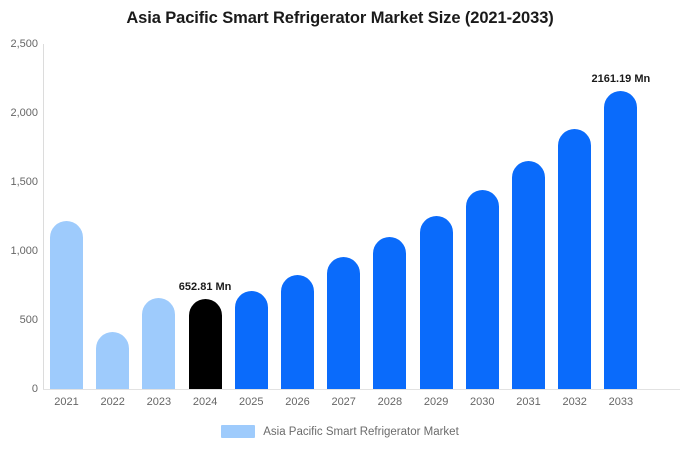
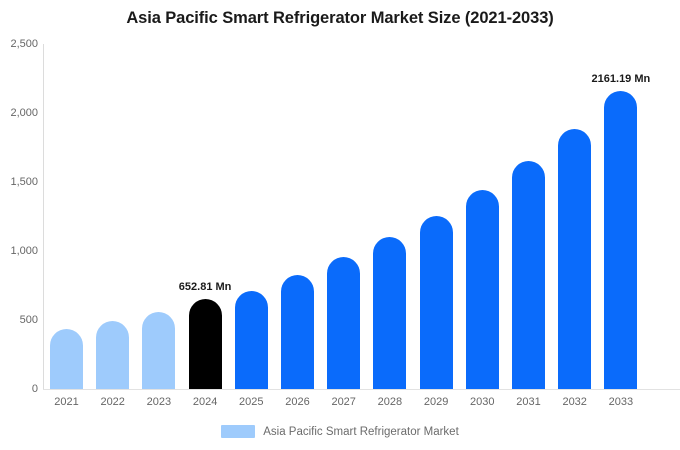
2021: 1220 -> 440
2022: 410 -> 490
2023: 660 -> 560
